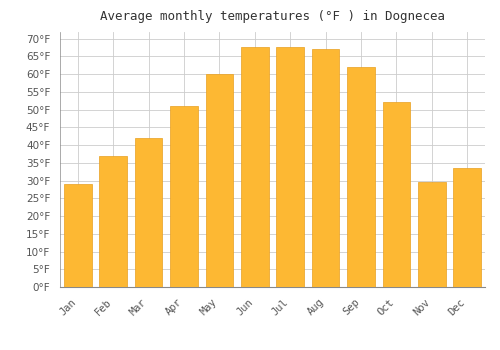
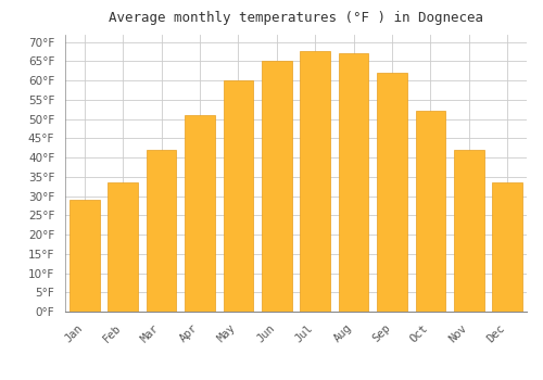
Feb: 37.0°F -> 33.5°F
Jun: 67.5°F -> 65.0°F
Nov: 29.5°F -> 42.0°F
